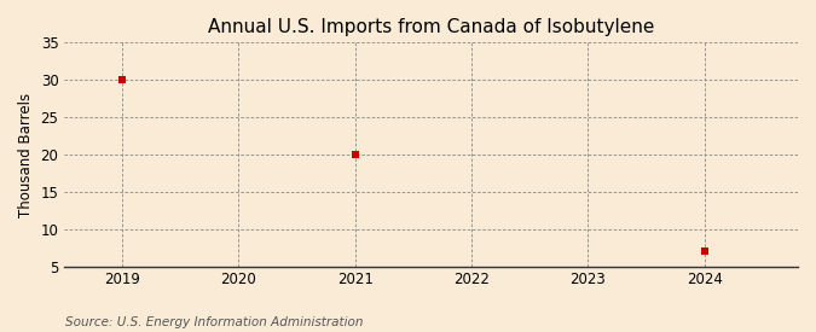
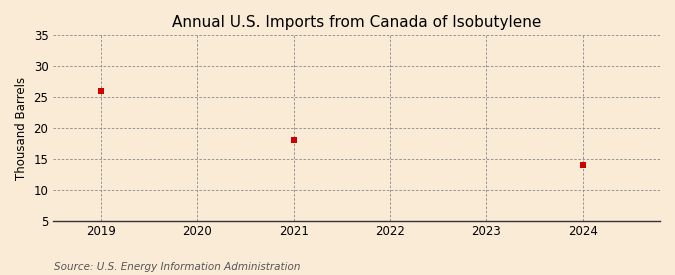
2019: 30 -> 26
2021: 20 -> 18
2024: 7 -> 14
